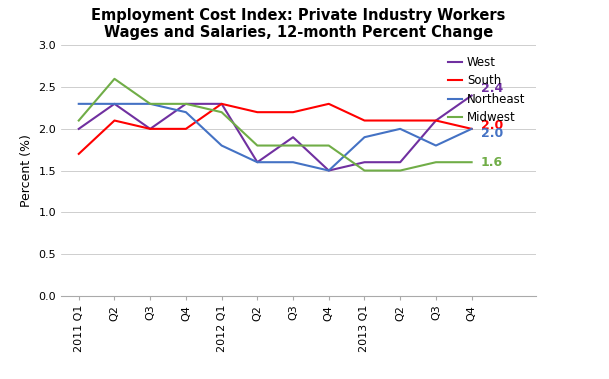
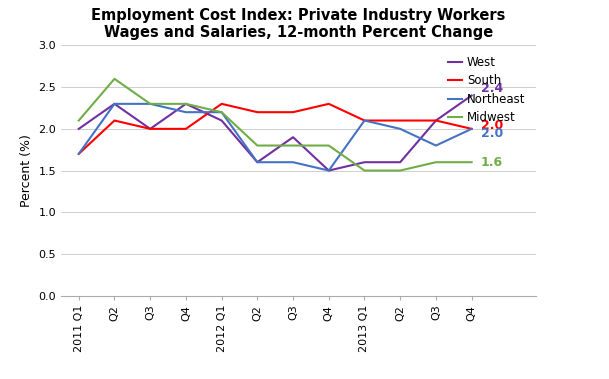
Northeast/2011 Q1: 2.3 -> 1.7
West/2012 Q1: 2.3 -> 2.1
Northeast/2012 Q1: 1.8 -> 2.2
Northeast/2013 Q1: 1.9 -> 2.1
